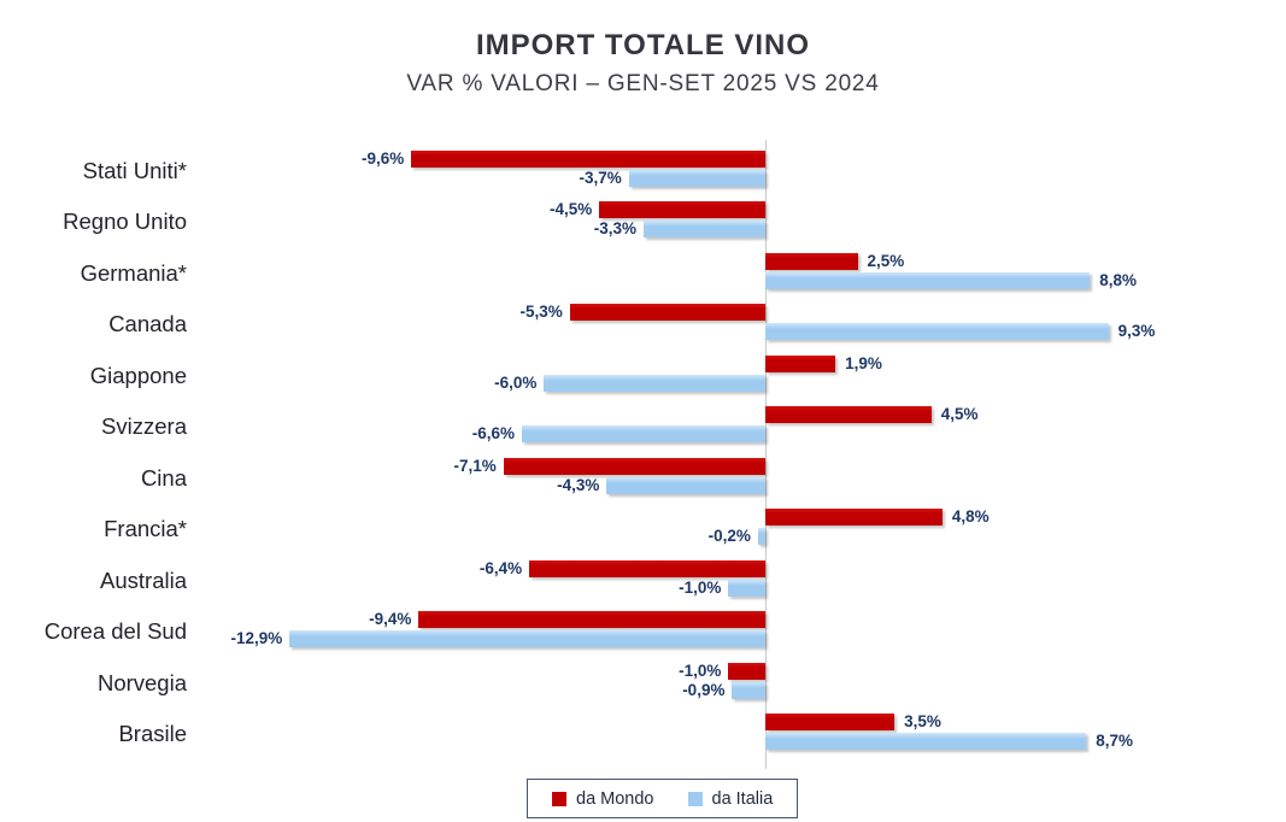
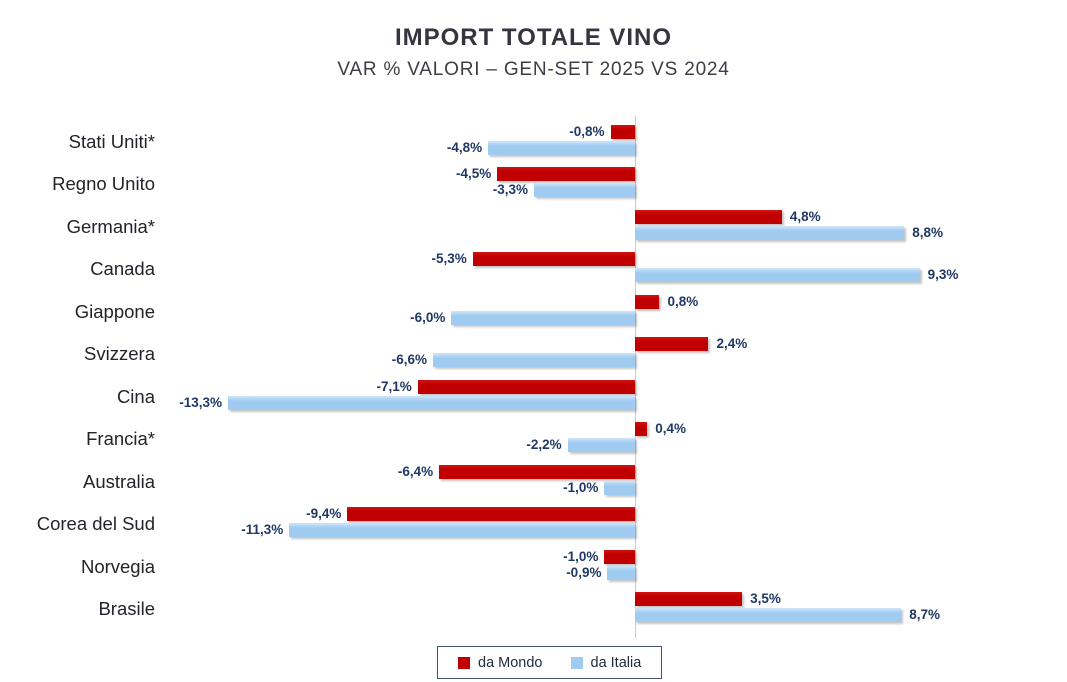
da Mondo/Stati Uniti*: -9,6% -> -0,8%
da Italia/Stati Uniti*: -3,7% -> -4,8%
da Mondo/Germania*: 2,5% -> 4,8%
da Mondo/Giappone: 1,9% -> 0,8%
da Mondo/Svizzera: 4,5% -> 2,4%
da Italia/Cina: -4,3% -> -13,3%
da Mondo/Francia*: 4,8% -> 0,4%
da Italia/Francia*: -0,2% -> -2,2%
da Italia/Corea del Sud: -12,9% -> -11,3%
